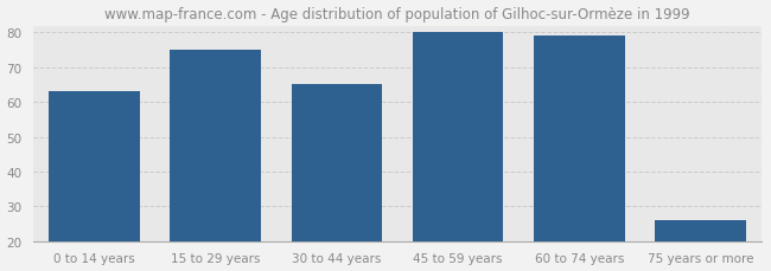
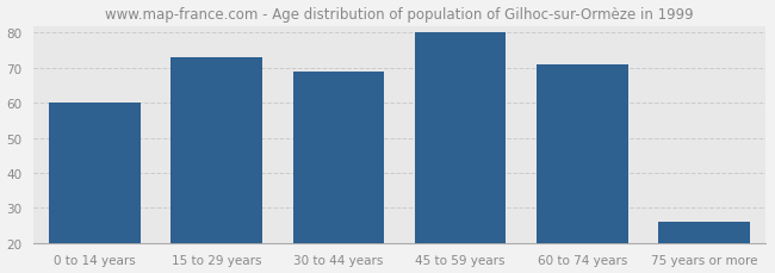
0 to 14 years: 63 -> 60
15 to 29 years: 75 -> 73
30 to 44 years: 65 -> 69
60 to 74 years: 79 -> 71
